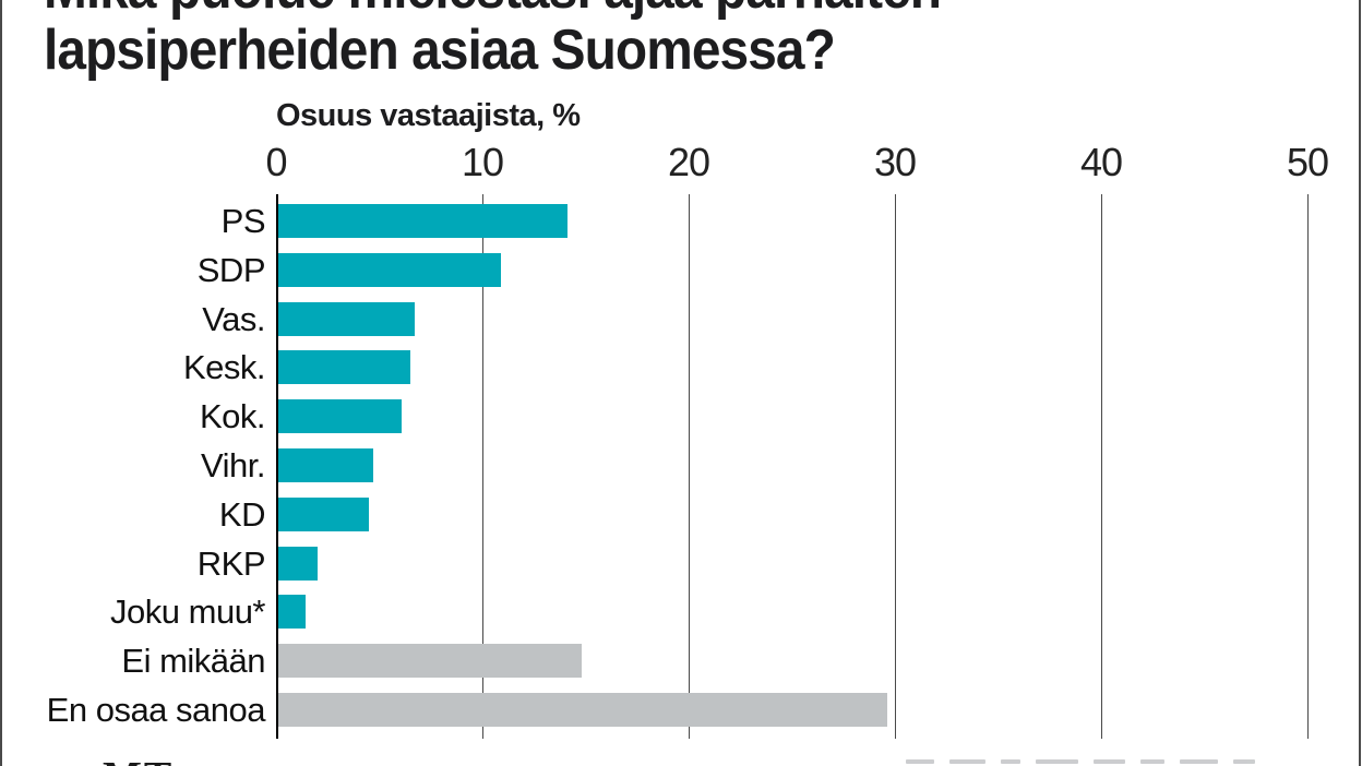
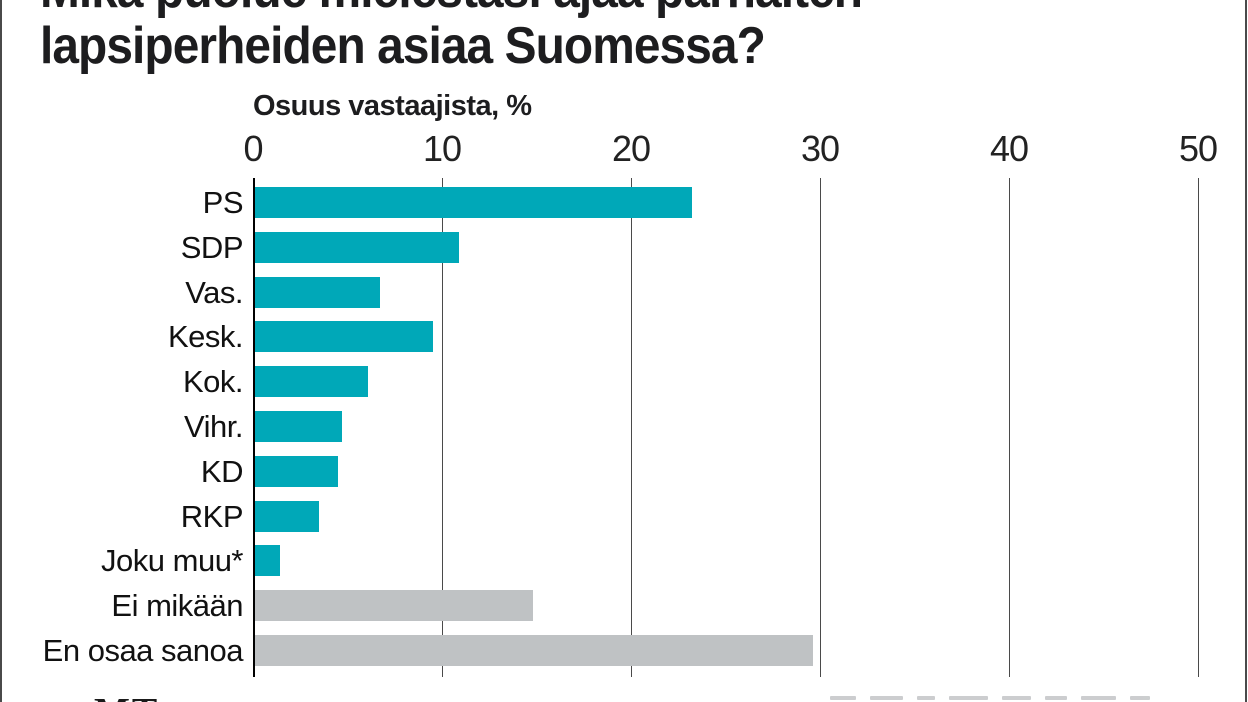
PS: 14.0 -> 23.1
Kesk.: 6.4 -> 9.4
RKP: 1.9 -> 3.4
